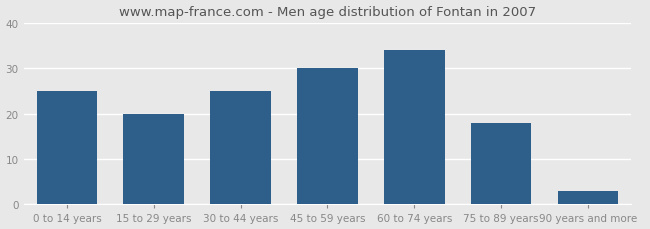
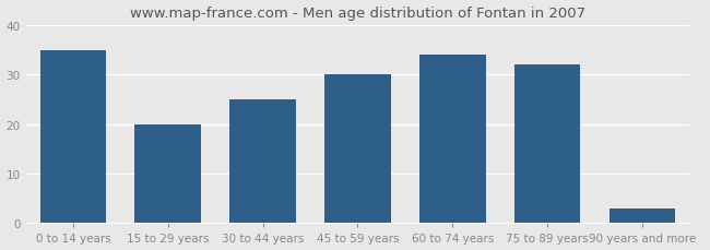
0 to 14 years: 25 -> 35
75 to 89 years: 18 -> 32
